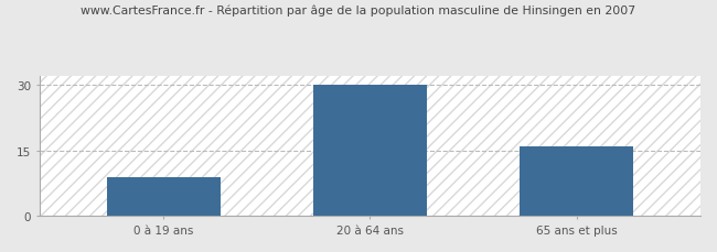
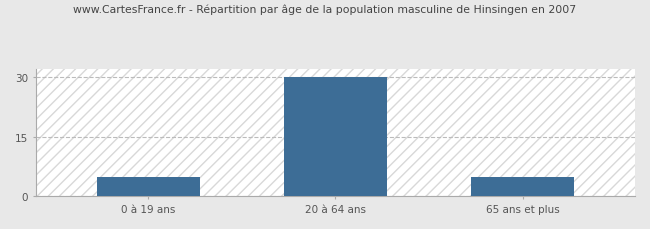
0 à 19 ans: 9 -> 5
65 ans et plus: 16 -> 5
